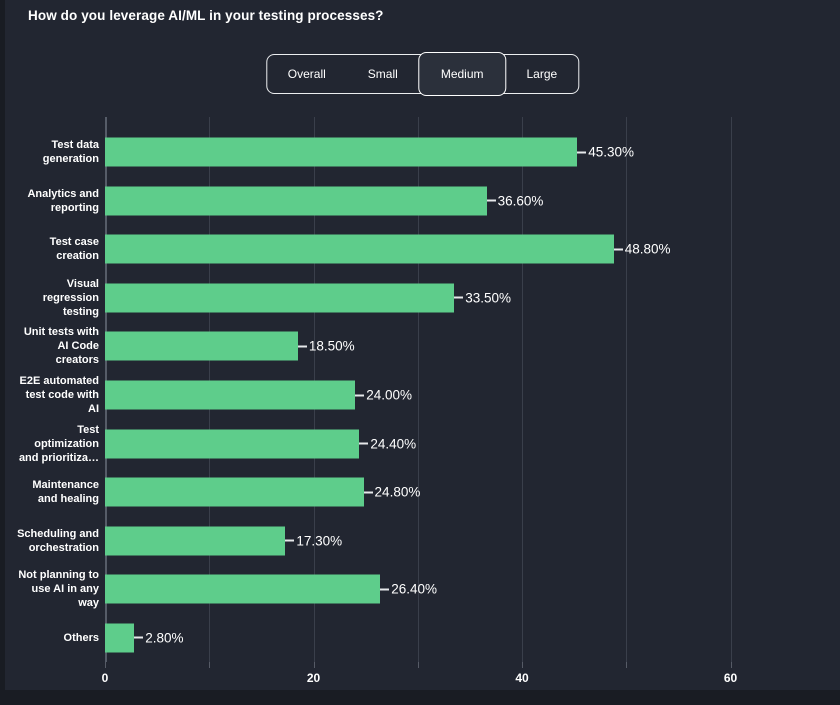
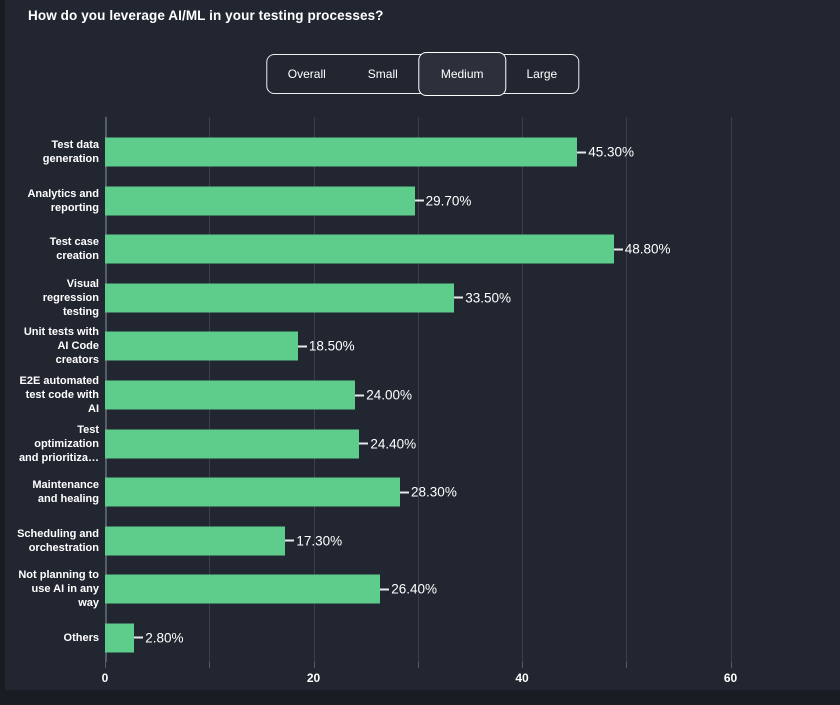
Analytics and reporting: 36.60% -> 29.70%
Maintenance and healing: 24.80% -> 28.30%
